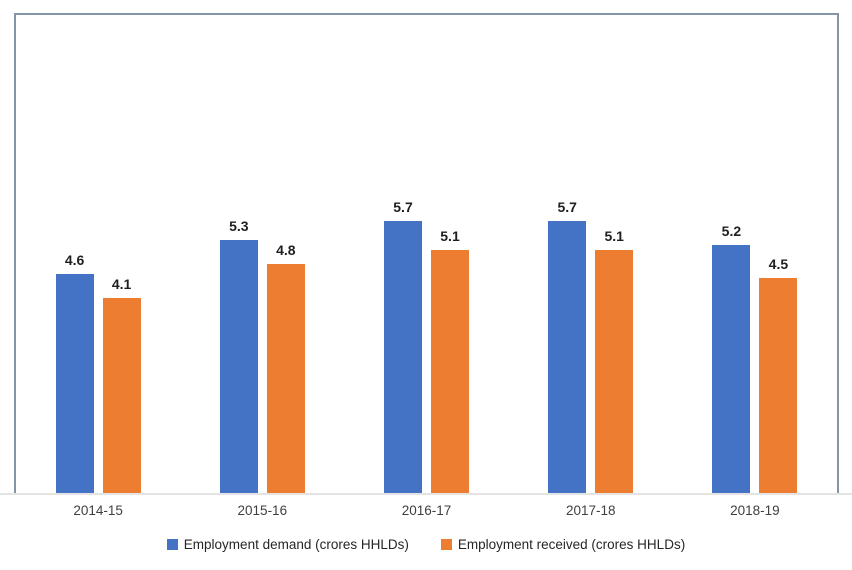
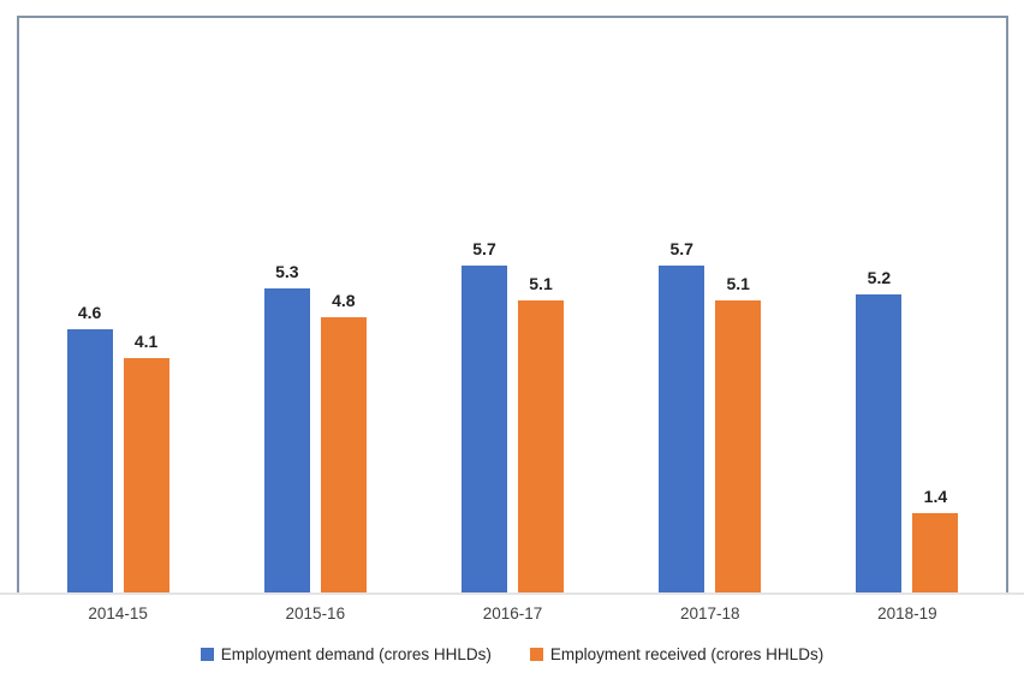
Employment received (crores HHLDs)/2018-19: 4.5 -> 1.4
